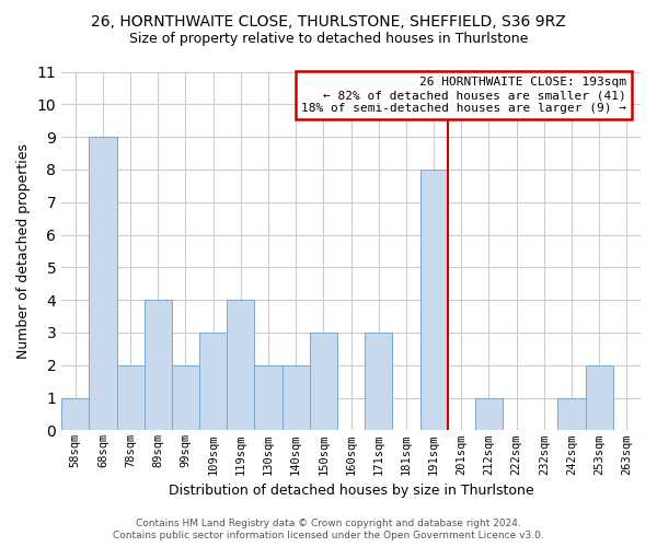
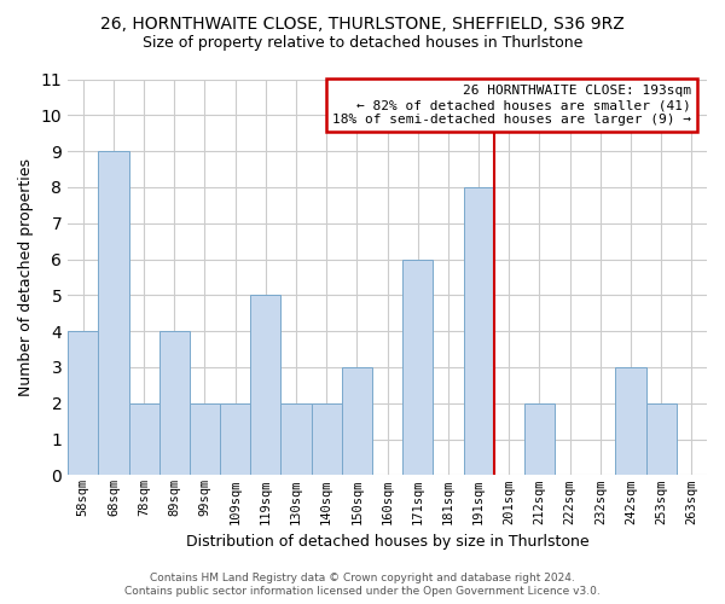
58sqm: 1 -> 4
109sqm: 3 -> 2
119sqm: 4 -> 5
171sqm: 3 -> 6
212sqm: 1 -> 2
242sqm: 1 -> 3
